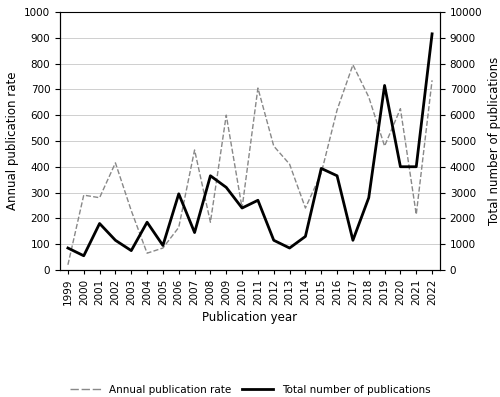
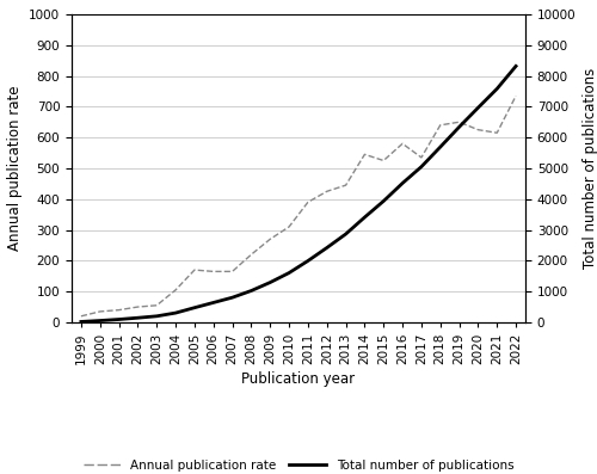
Total number of publications/1999: 850 -> 20
Annual publication rate/2000: 290 -> 35
Total number of publications/2000: 550 -> 60
Annual publication rate/2001: 280 -> 40
Total number of publications/2001: 1800 -> 100
Annual publication rate/2002: 415 -> 50
Total number of publications/2002: 1150 -> 140
Annual publication rate/2003: 230 -> 55
Total number of publications/2003: 750 -> 200
Annual publication rate/2004: 65 -> 105
Total number of publications/2004: 1850 -> 300
Annual publication rate/2005: 85 -> 170
Total number of publications/2005: 950 -> 480
Total number of publications/2006: 2950 -> 640
Annual publication rate/2007: 465 -> 165
Total number of publications/2007: 1450 -> 800
Annual publication rate/2008: 185 -> 220
Total number of publications/2008: 3650 -> 1020
Annual publication rate/2009: 600 -> 270
Total number of publications/2009: 3200 -> 1300
Annual publication rate/2010: 240 -> 310
Total number of publications/2010: 2400 -> 1600
Annual publication rate/2011: 705 -> 390
Total number of publications/2011: 2700 -> 2000
Annual publication rate/2012: 480 -> 425
Total number of publications/2012: 1150 -> 2420
Annual publication rate/2013: 410 -> 445
Total number of publications/2013: 850 -> 2860
Annual publication rate/2014: 240 -> 545
Total number of publications/2014: 1300 -> 3410
Annual publication rate/2015: 375 -> 525
Annual publication rate/2016: 620 -> 580
Total number of publications/2016: 3650 -> 4520
Annual publication rate/2017: 795 -> 535
Total number of publications/2017: 1150 -> 5050
Annual publication rate/2018: 670 -> 640
Total number of publications/2018: 2800 -> 5690
Annual publication rate/2019: 480 -> 650
Total number of publications/2019: 7150 -> 6340
Total number of publications/2020: 4000 -> 6960
Annual publication rate/2021: 215 -> 615
Total number of publications/2021: 4000 -> 7580
Total number of publications/2022: 9150 -> 8320
